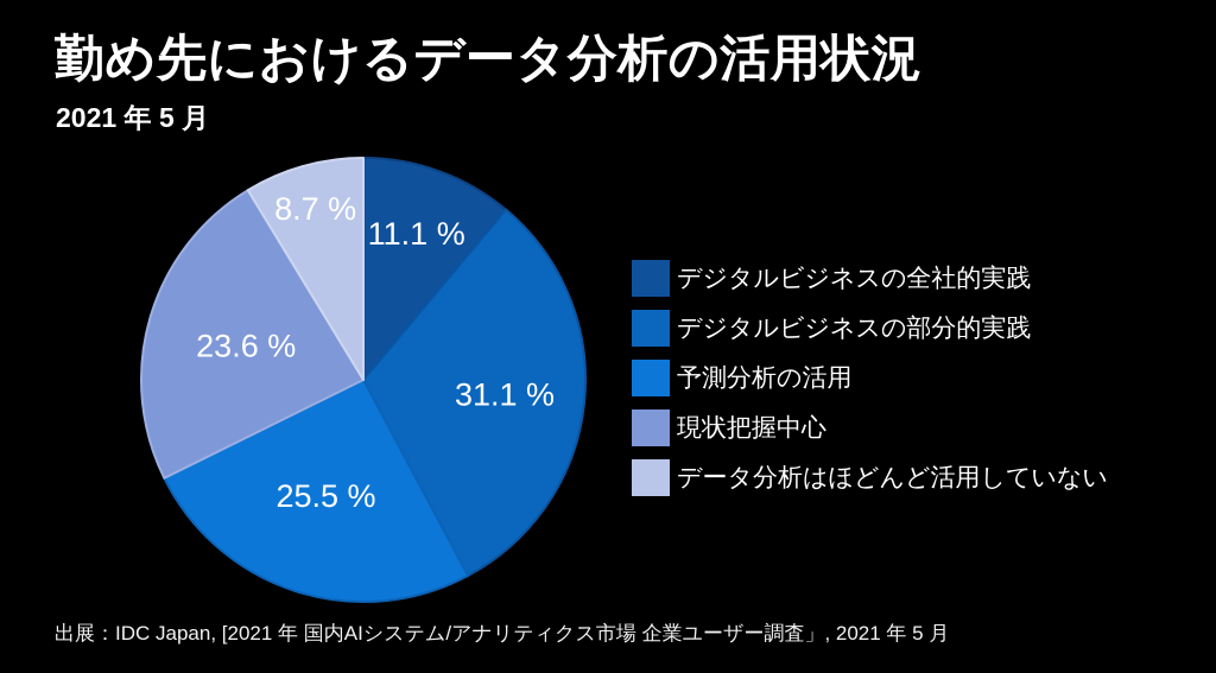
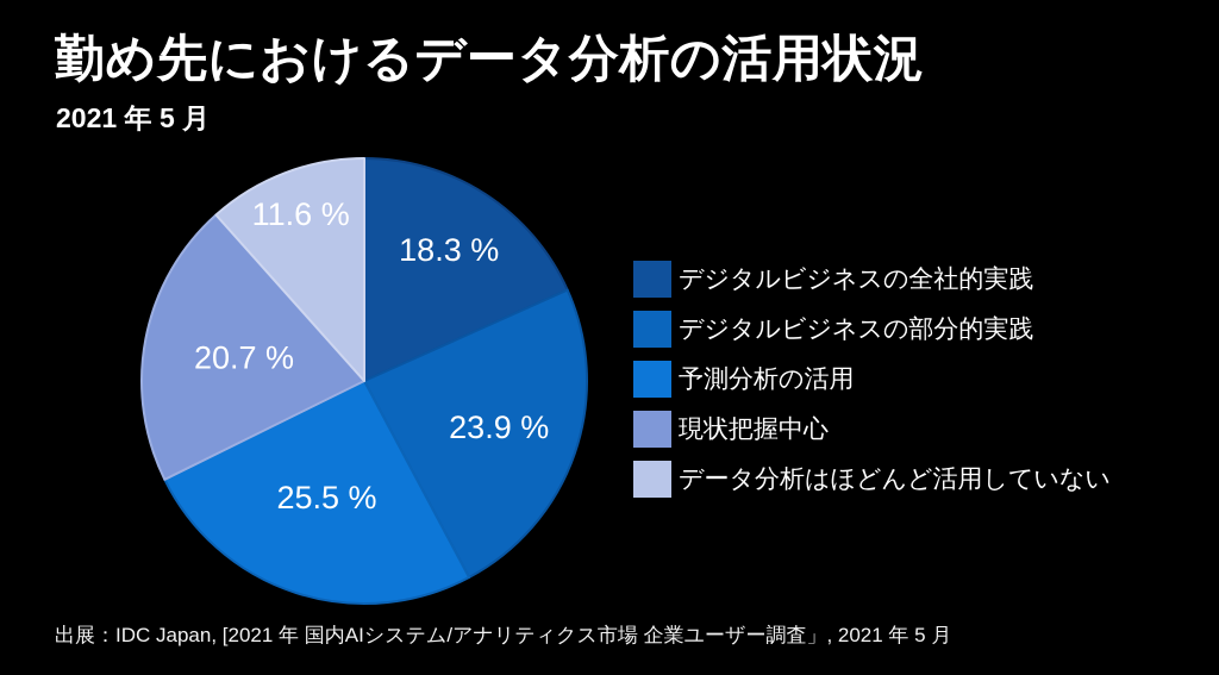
デジタルビジネスの全社的実践: 11.1 -> 18.3
デジタルビジネスの部分的実践: 31.1 -> 23.9
現状把握中心: 23.6 -> 20.7
データ分析はほどんど活用していない: 8.7 -> 11.6
